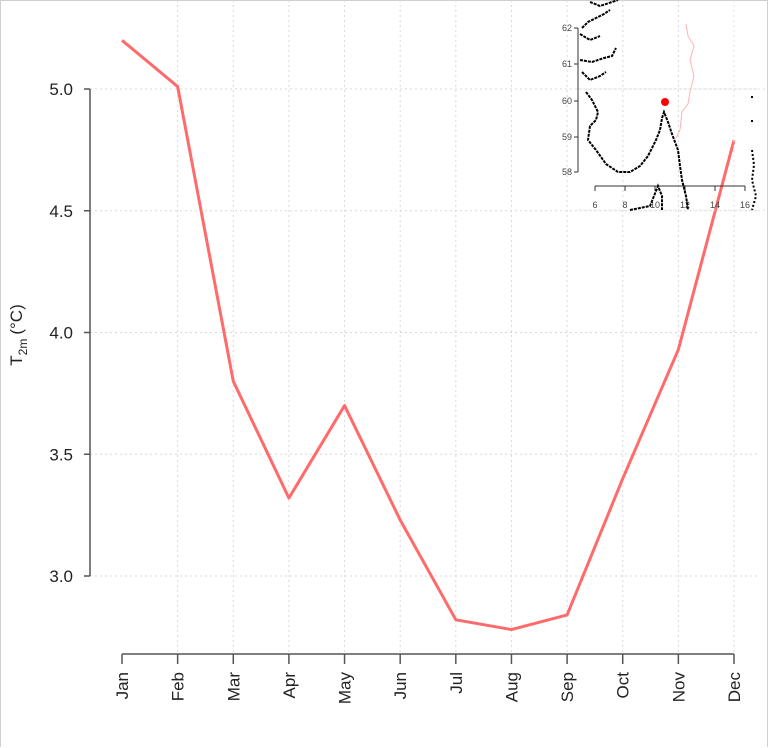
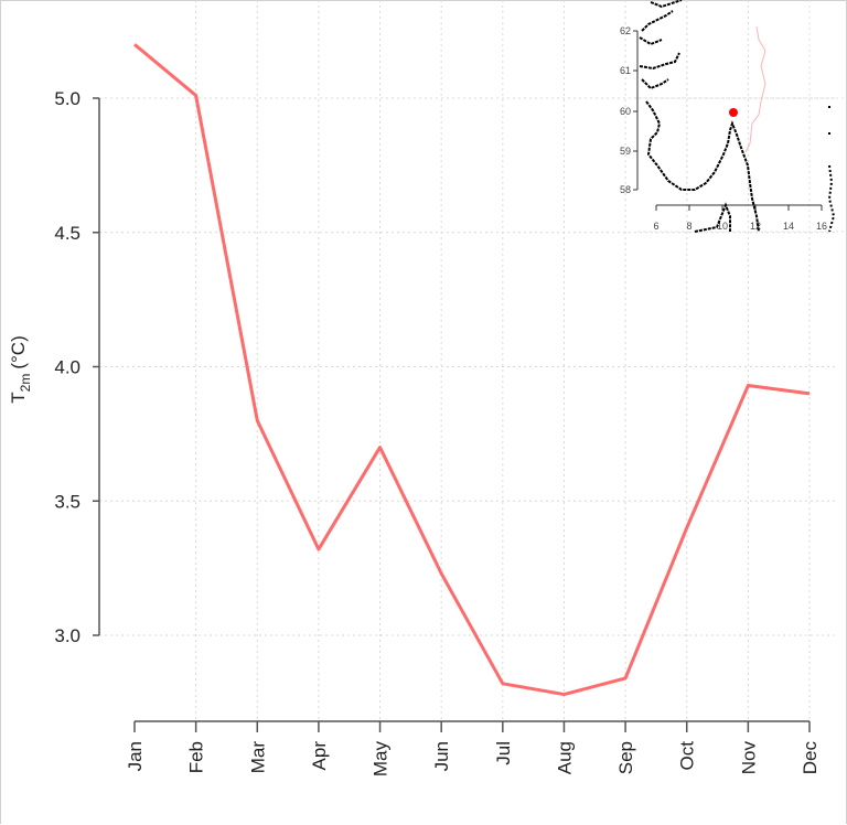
Dec: 4.8 -> 3.9
